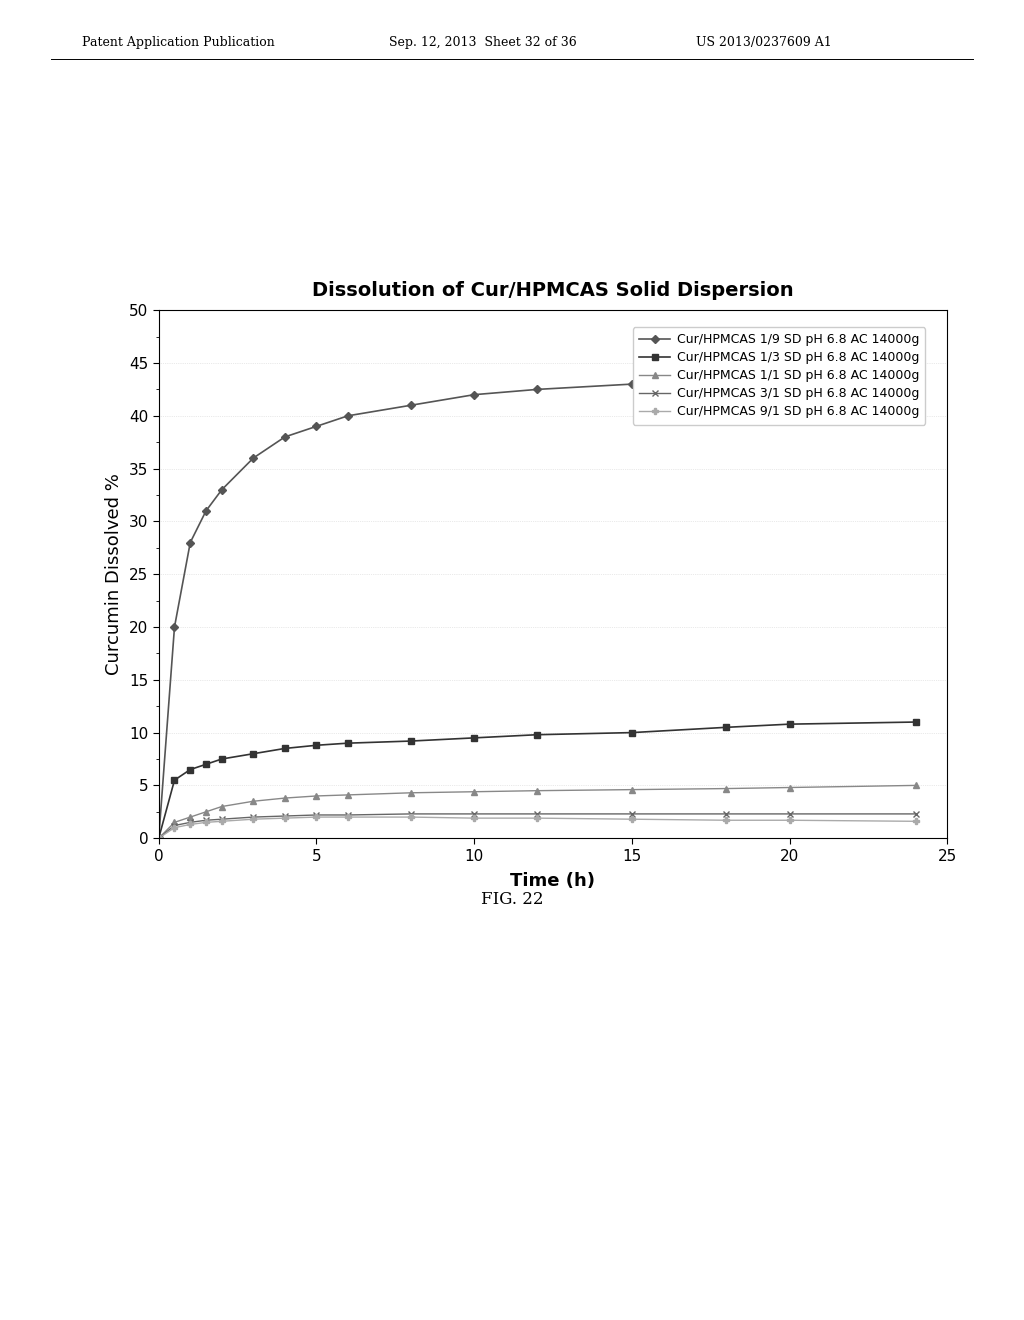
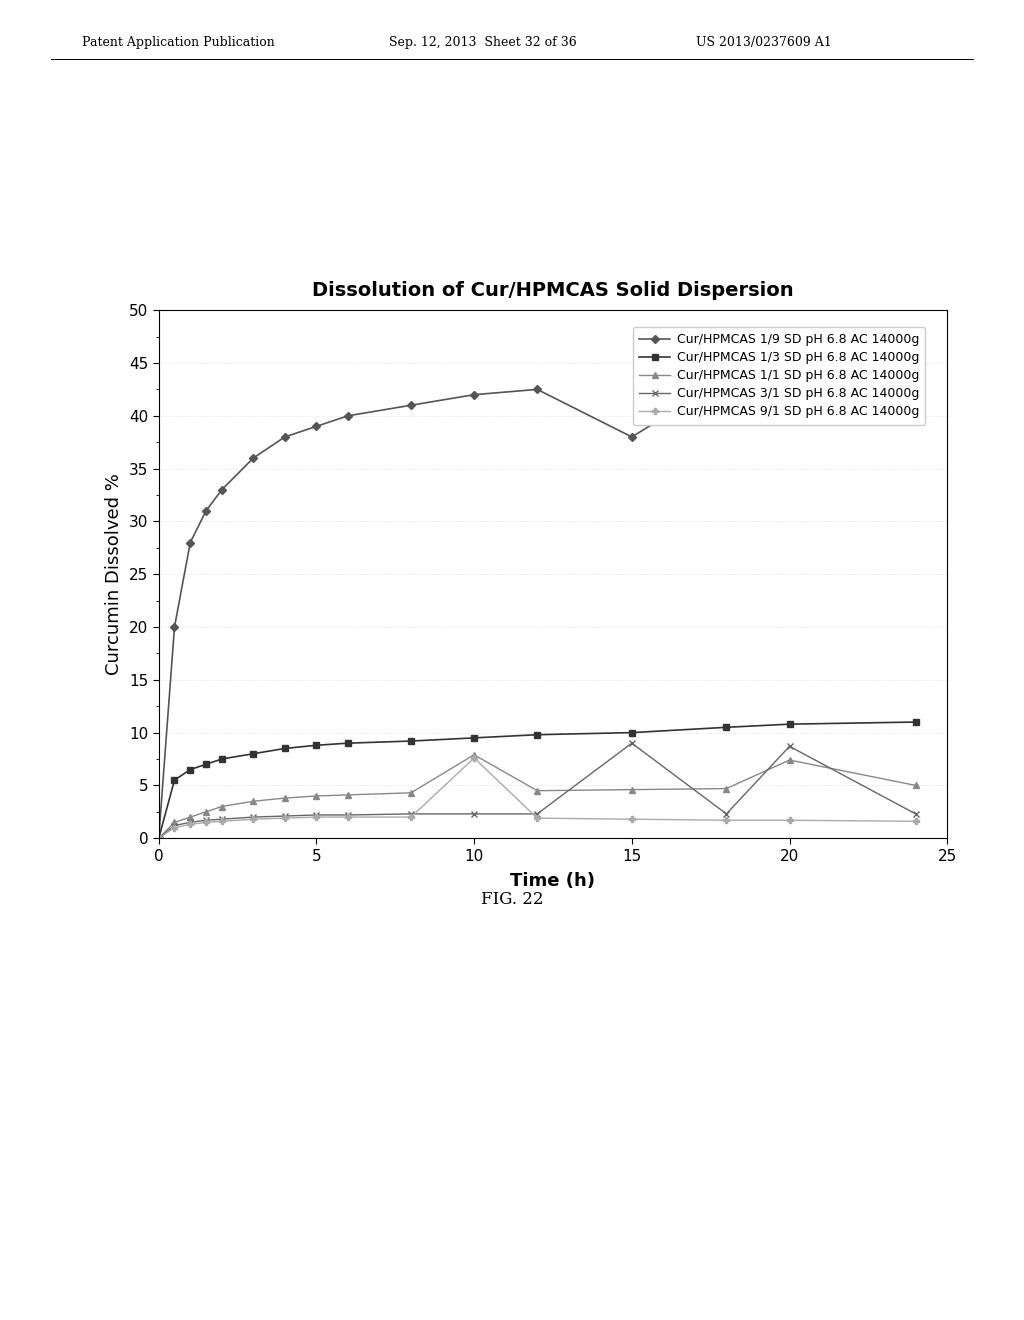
Cur/HPMCAS 1/1 SD pH 6.8 AC 14000g/10: 4.4 -> 7.9
Cur/HPMCAS 9/1 SD pH 6.8 AC 14000g/10: 1.9 -> 7.6
Cur/HPMCAS 1/9 SD pH 6.8 AC 14000g/15: 43.0 -> 38.0
Cur/HPMCAS 3/1 SD pH 6.8 AC 14000g/15: 2.3 -> 9.0
Cur/HPMCAS 1/1 SD pH 6.8 AC 14000g/20: 4.8 -> 7.4
Cur/HPMCAS 3/1 SD pH 6.8 AC 14000g/20: 2.3 -> 8.7
